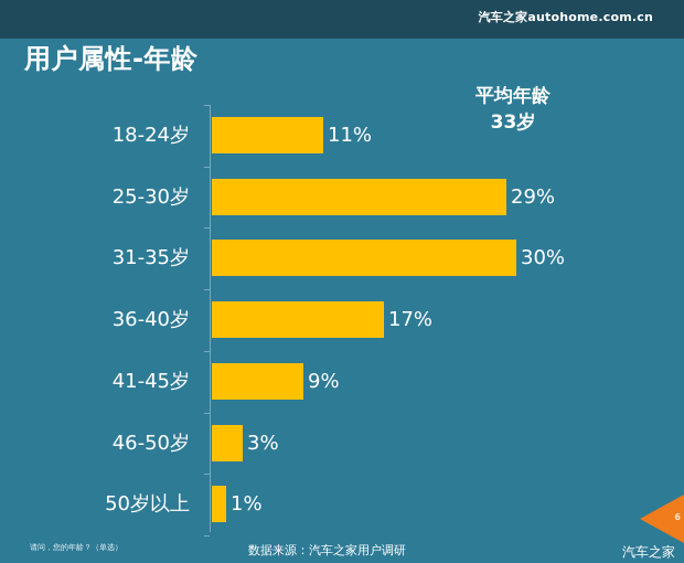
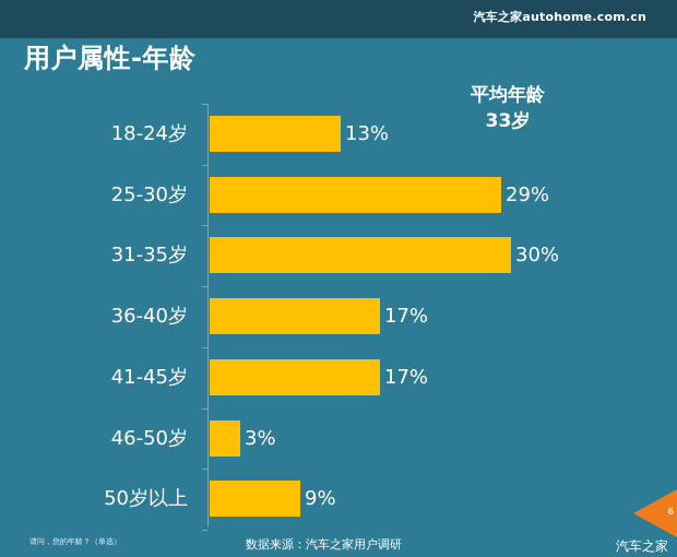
18-24岁: 11% -> 13%
41-45岁: 9% -> 17%
50岁以上: 1% -> 9%
